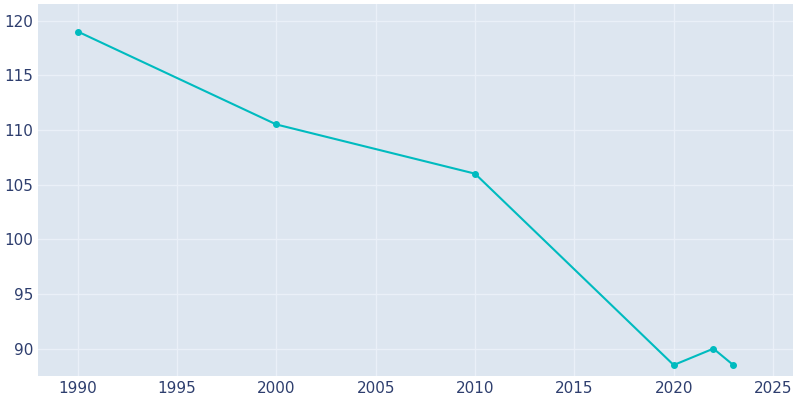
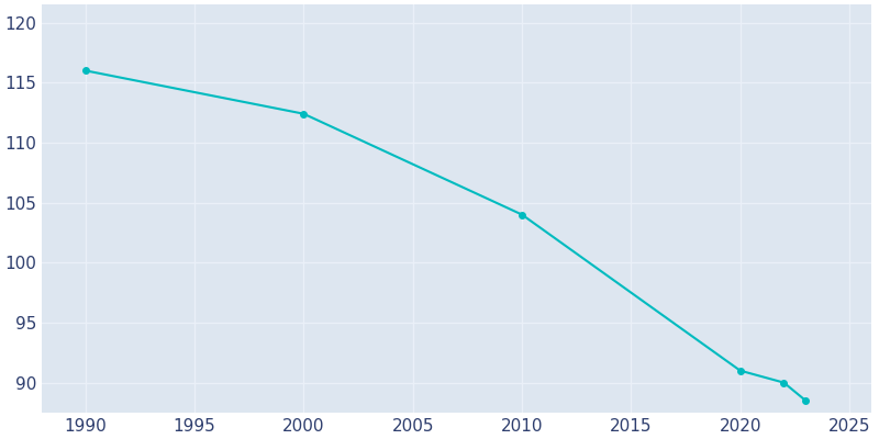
1990: 119.0 -> 116.0
2000: 110.5 -> 112.4
2010: 106.0 -> 104.0
2020: 88.5 -> 91.0
